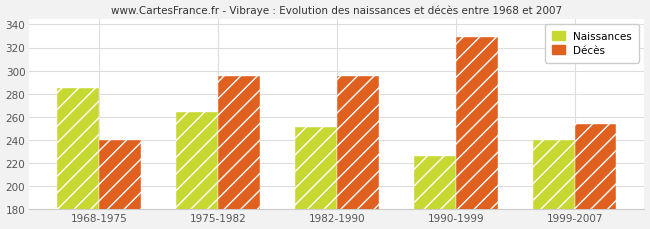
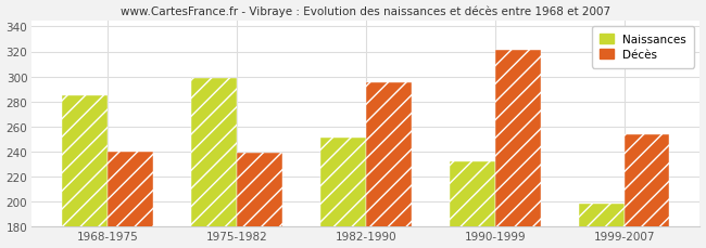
Naissances/1975-1982: 264 -> 299
Décès/1975-1982: 295 -> 239
Naissances/1990-1999: 226 -> 232
Décès/1990-1999: 329 -> 321
Naissances/1999-2007: 240 -> 198
